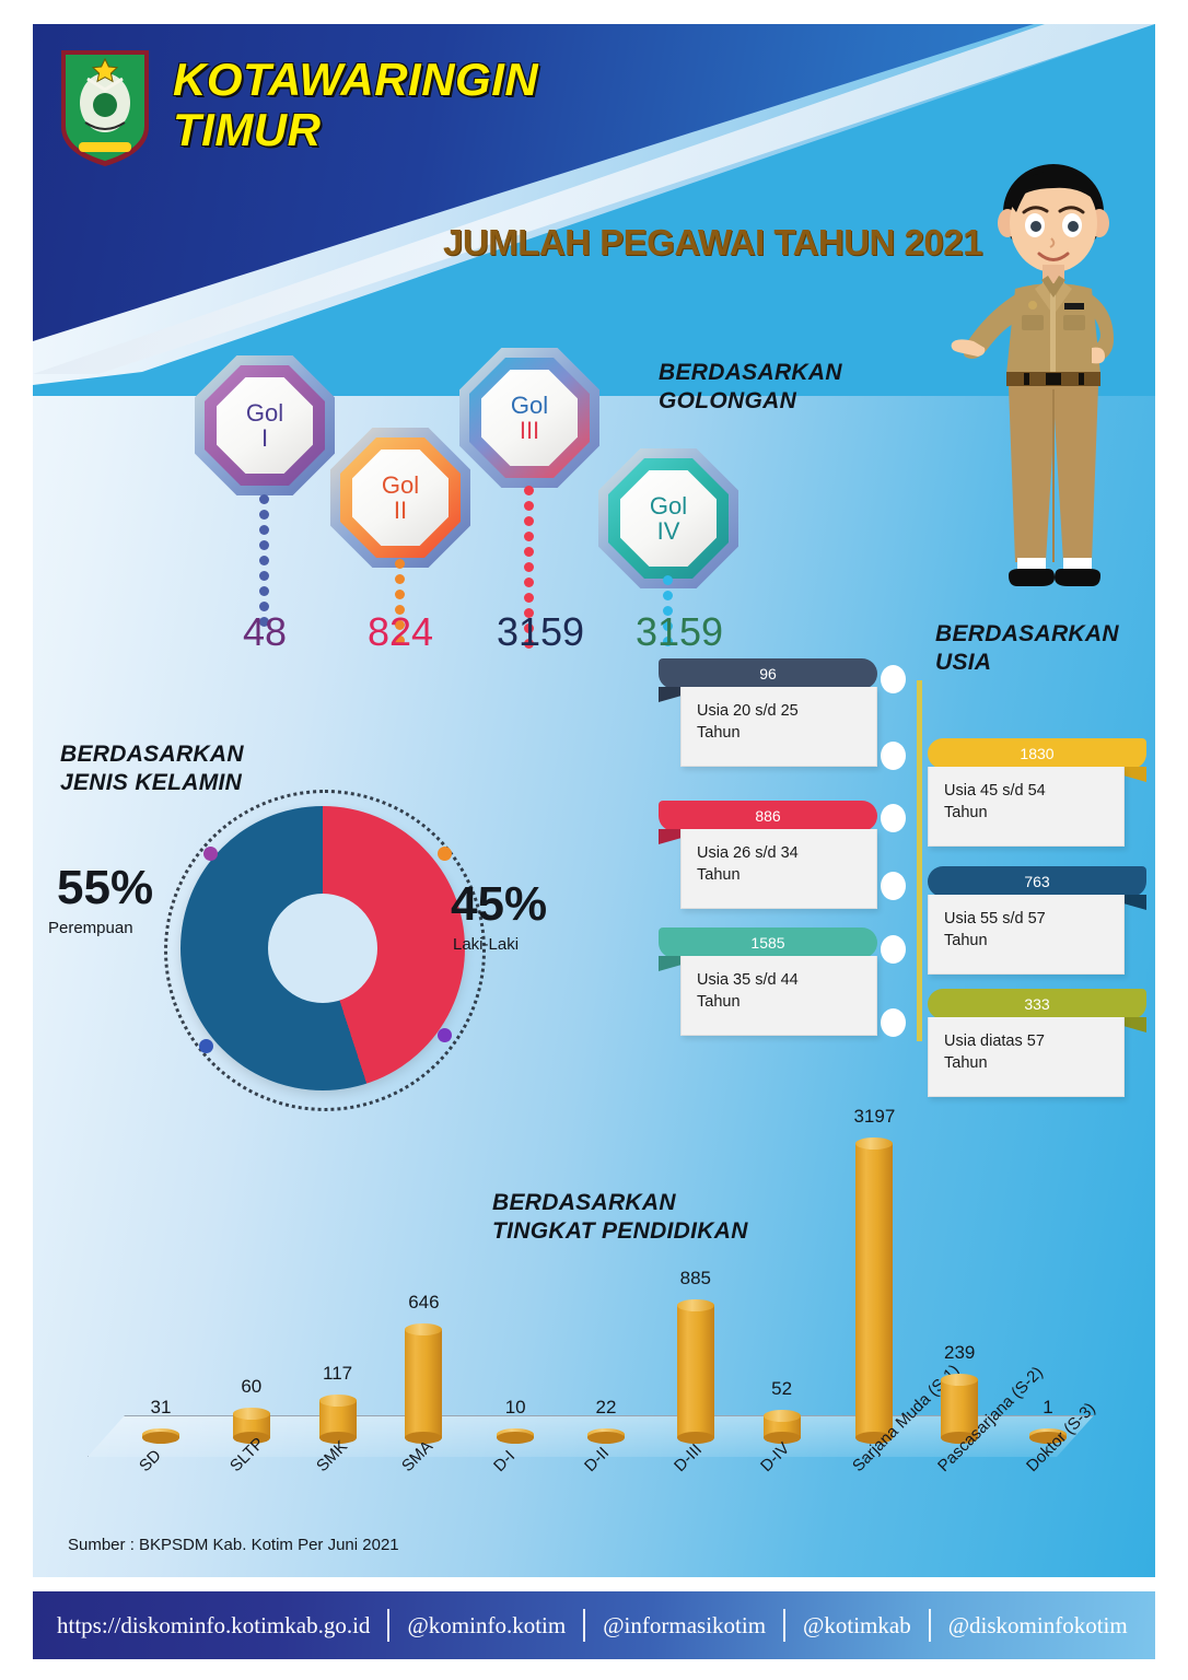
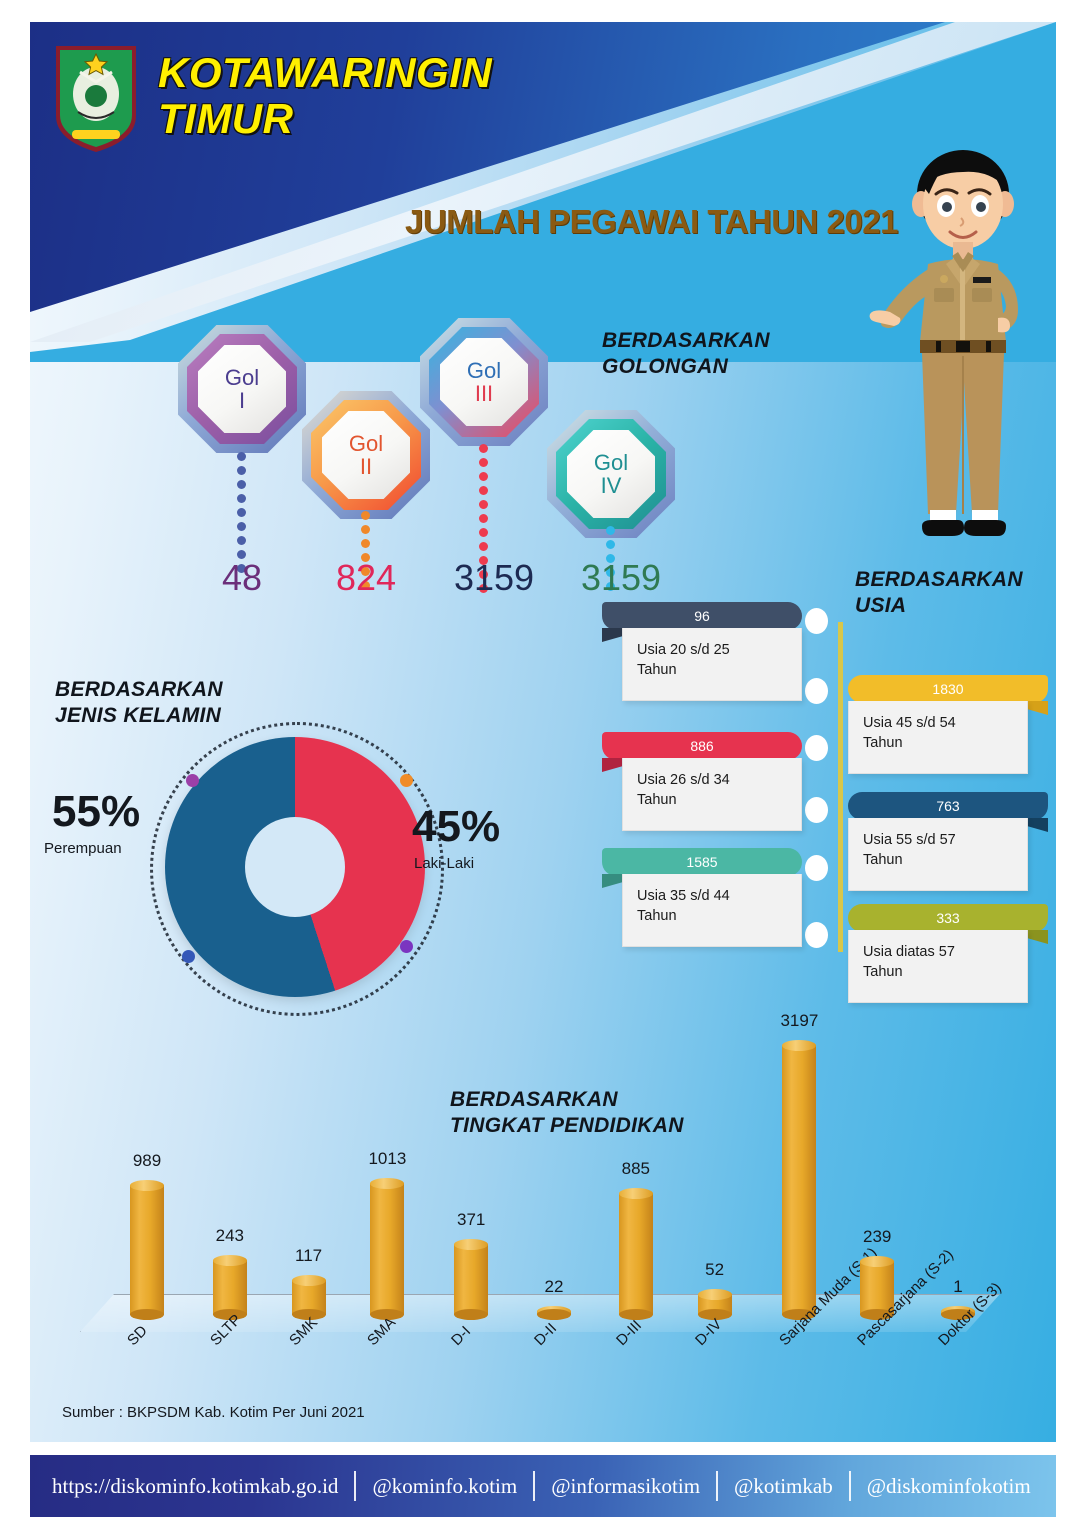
SD: 31 -> 989
SLTP: 60 -> 243
SMA: 646 -> 1013
D-I: 10 -> 371
